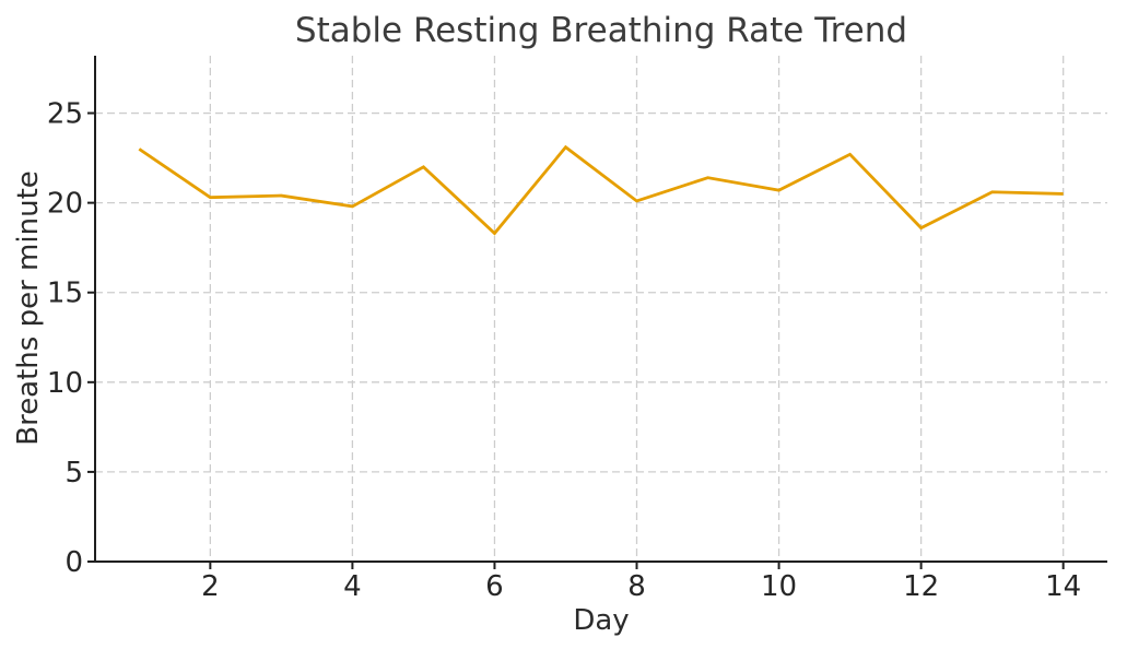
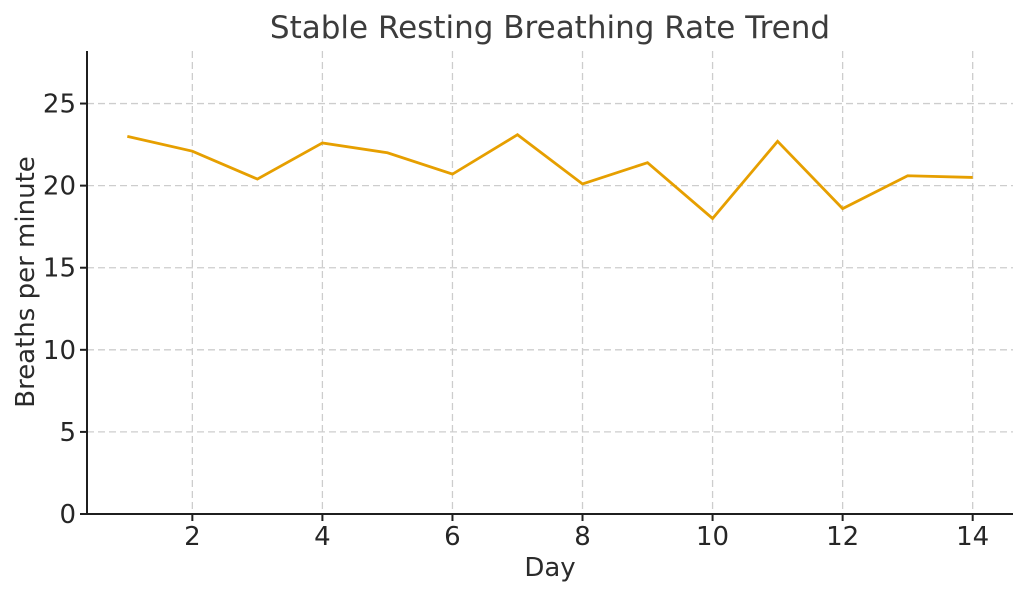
2: 20.3 -> 22.1
4: 19.8 -> 22.6
6: 18.3 -> 20.7
10: 20.7 -> 18.0
